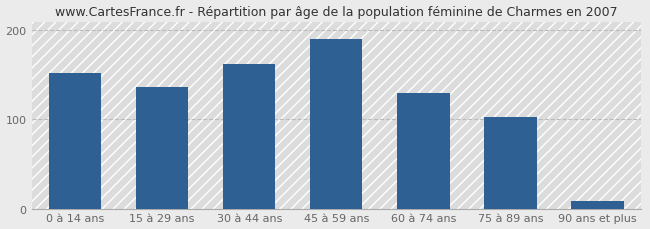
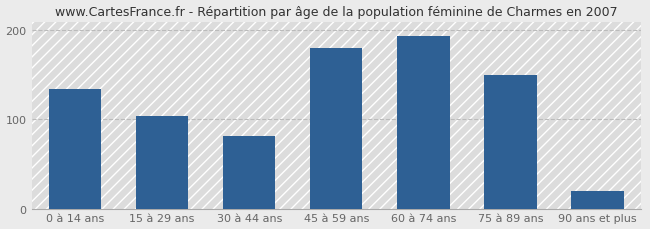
0 à 14 ans: 152 -> 134
15 à 29 ans: 137 -> 104
30 à 44 ans: 162 -> 82
45 à 59 ans: 190 -> 180
60 à 74 ans: 130 -> 194
75 à 89 ans: 103 -> 150
90 ans et plus: 8 -> 20
